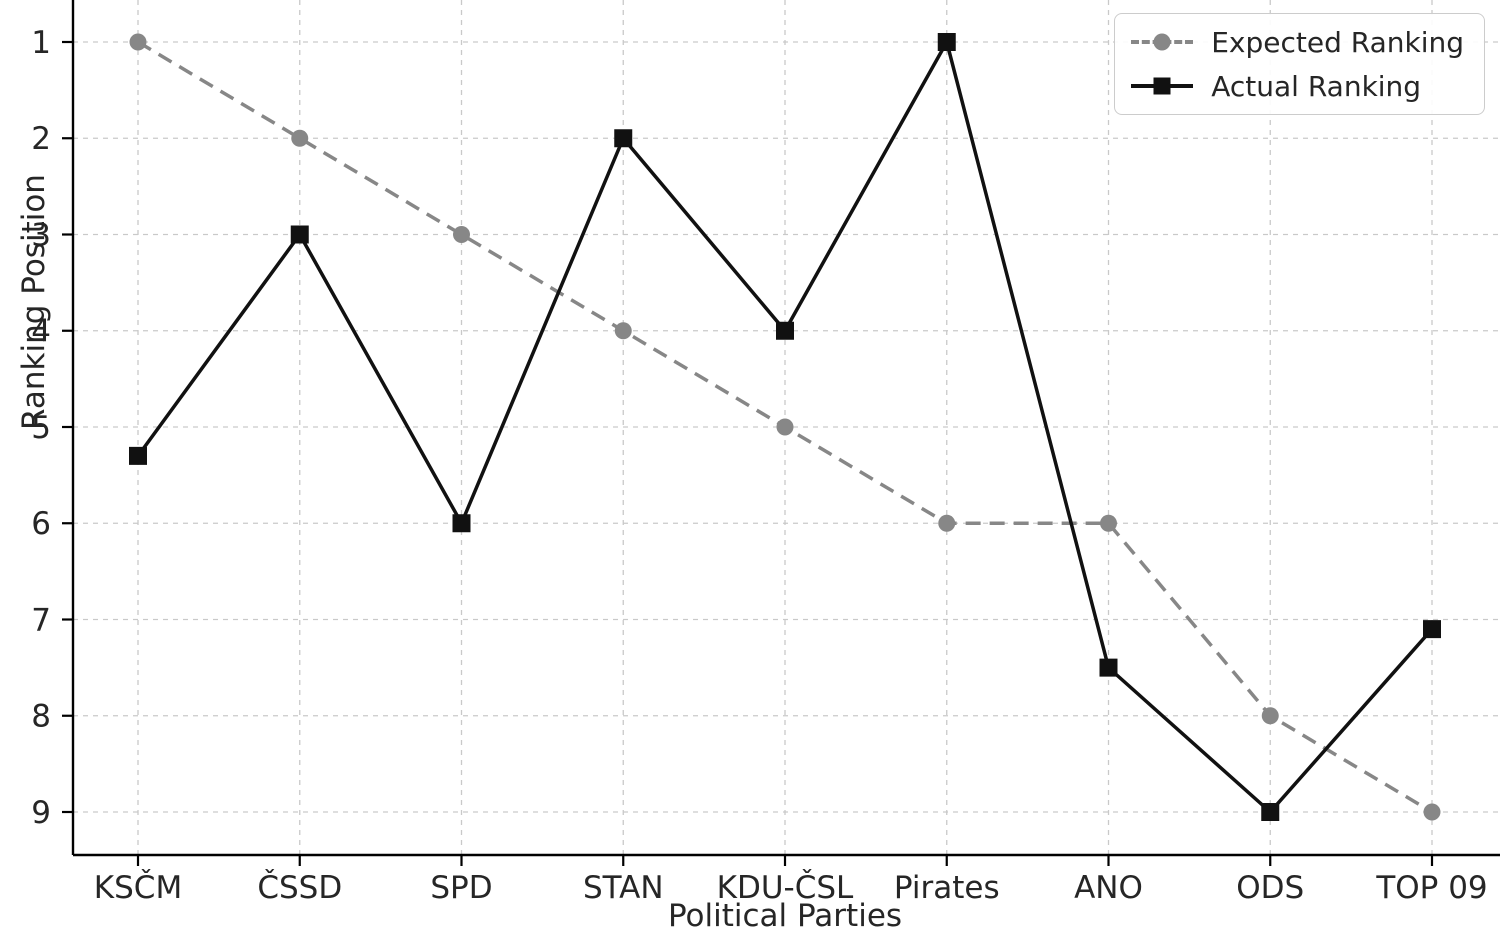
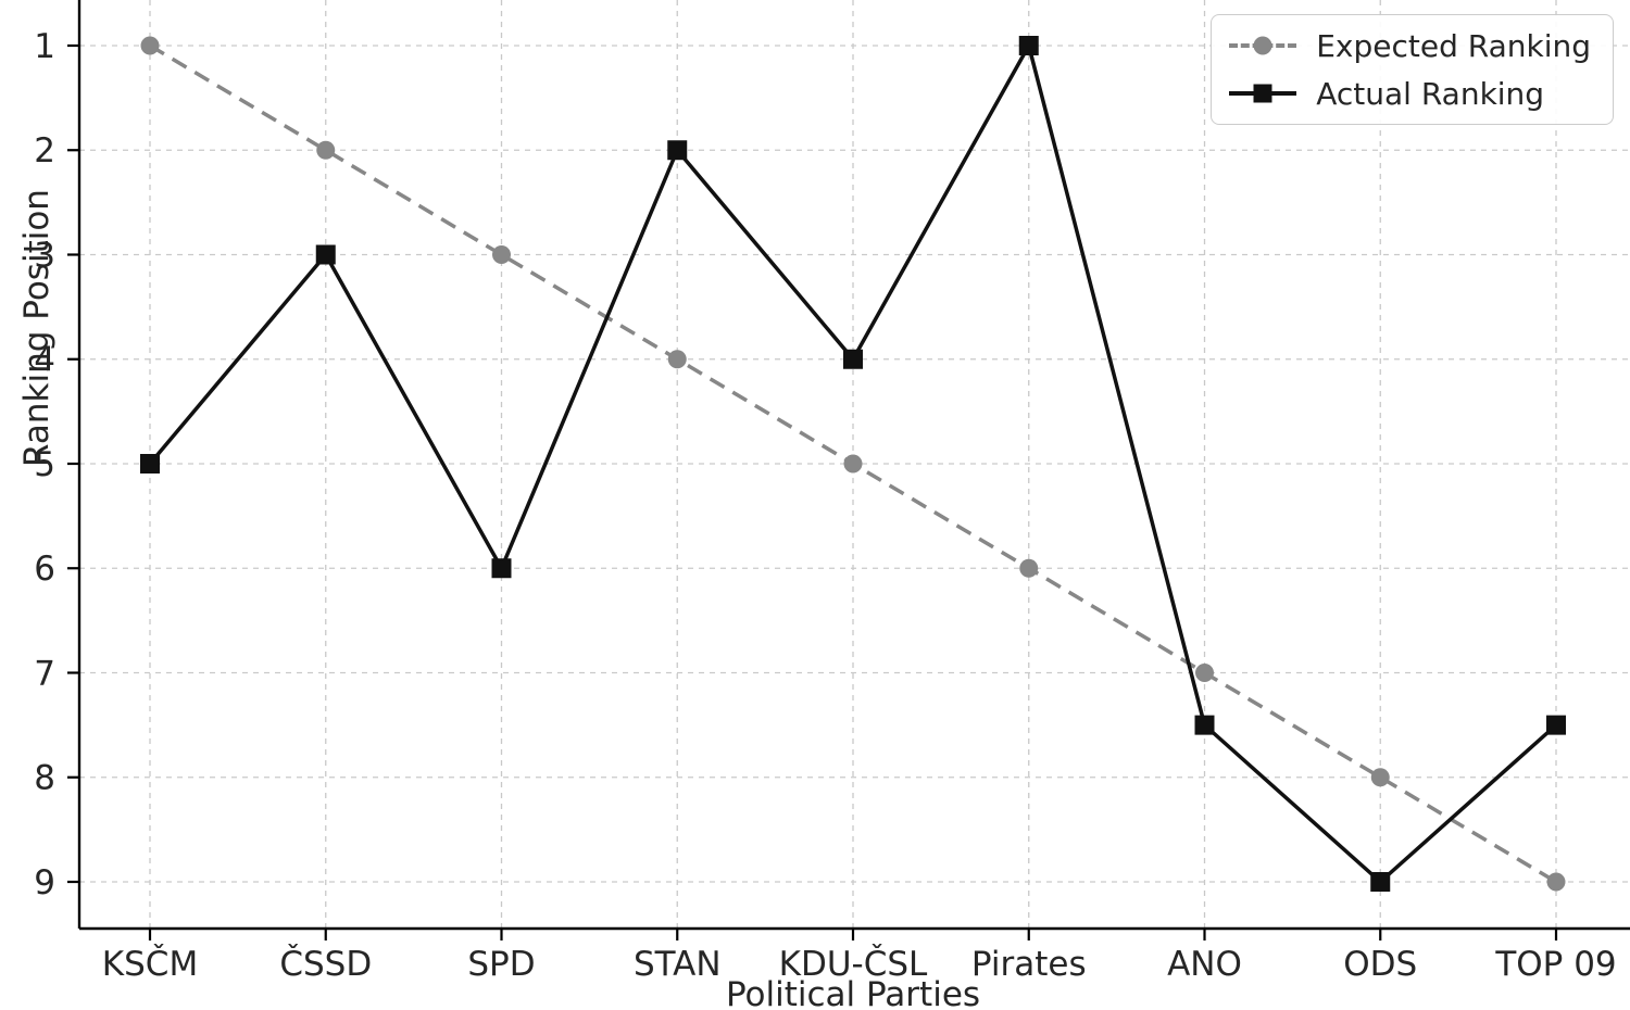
Actual Ranking/KSČM: 5.3 -> 5.0
Expected Ranking/ANO: 6 -> 7
Actual Ranking/TOP 09: 7.1 -> 7.5
